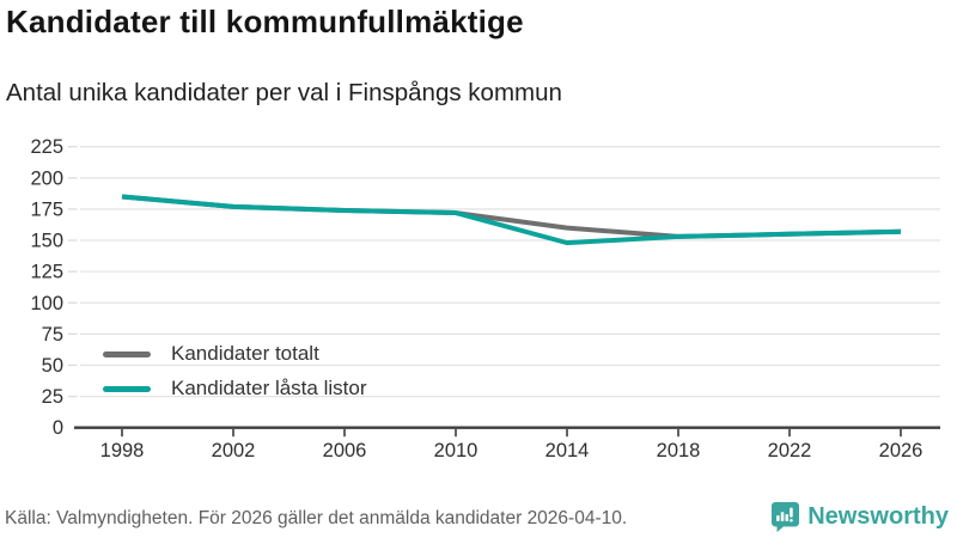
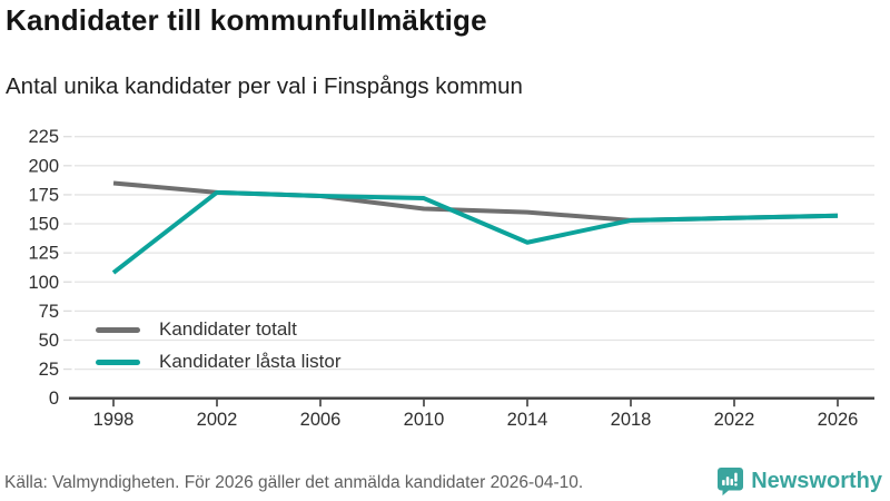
Kandidater låsta listor/1998: 185 -> 108
Kandidater totalt/2010: 172 -> 163
Kandidater låsta listor/2014: 148 -> 134
